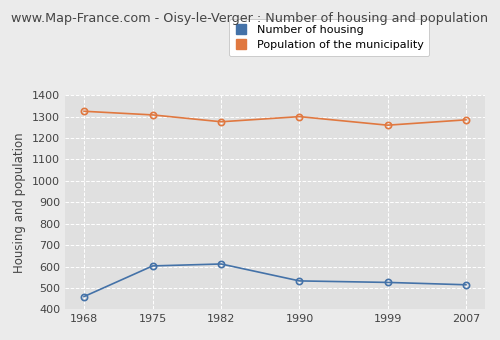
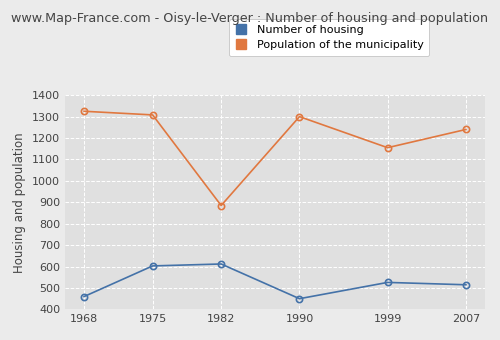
Population of the municipality/1982: 1276 -> 885
Number of housing/1990: 533 -> 450
Population of the municipality/1999: 1260 -> 1155
Population of the municipality/2007: 1285 -> 1240
